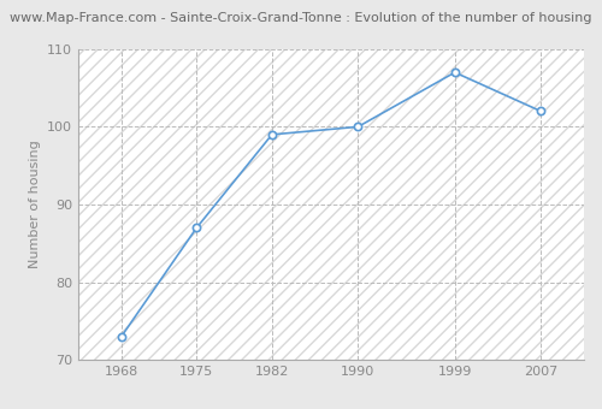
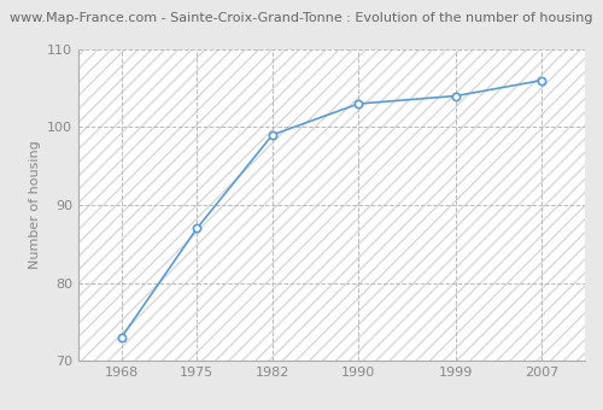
1990: 100 -> 103
1999: 107 -> 104
2007: 102 -> 106
